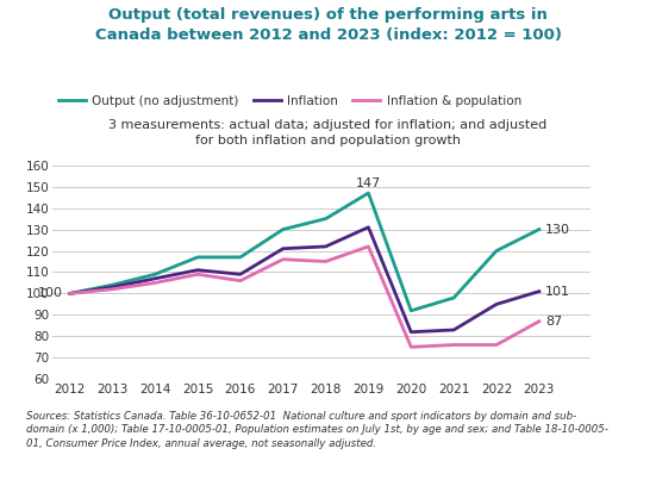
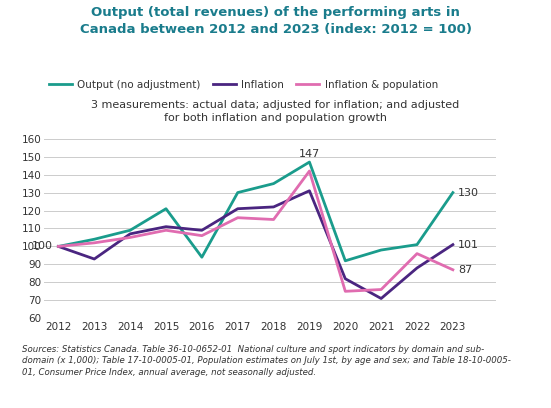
Inflation/2013: 103 -> 93
Output (no adjustment)/2015: 117 -> 121
Output (no adjustment)/2016: 117 -> 94
Inflation & population/2019: 122 -> 142
Inflation/2021: 83 -> 71
Output (no adjustment)/2022: 120 -> 101
Inflation/2022: 95 -> 88
Inflation & population/2022: 76 -> 96
